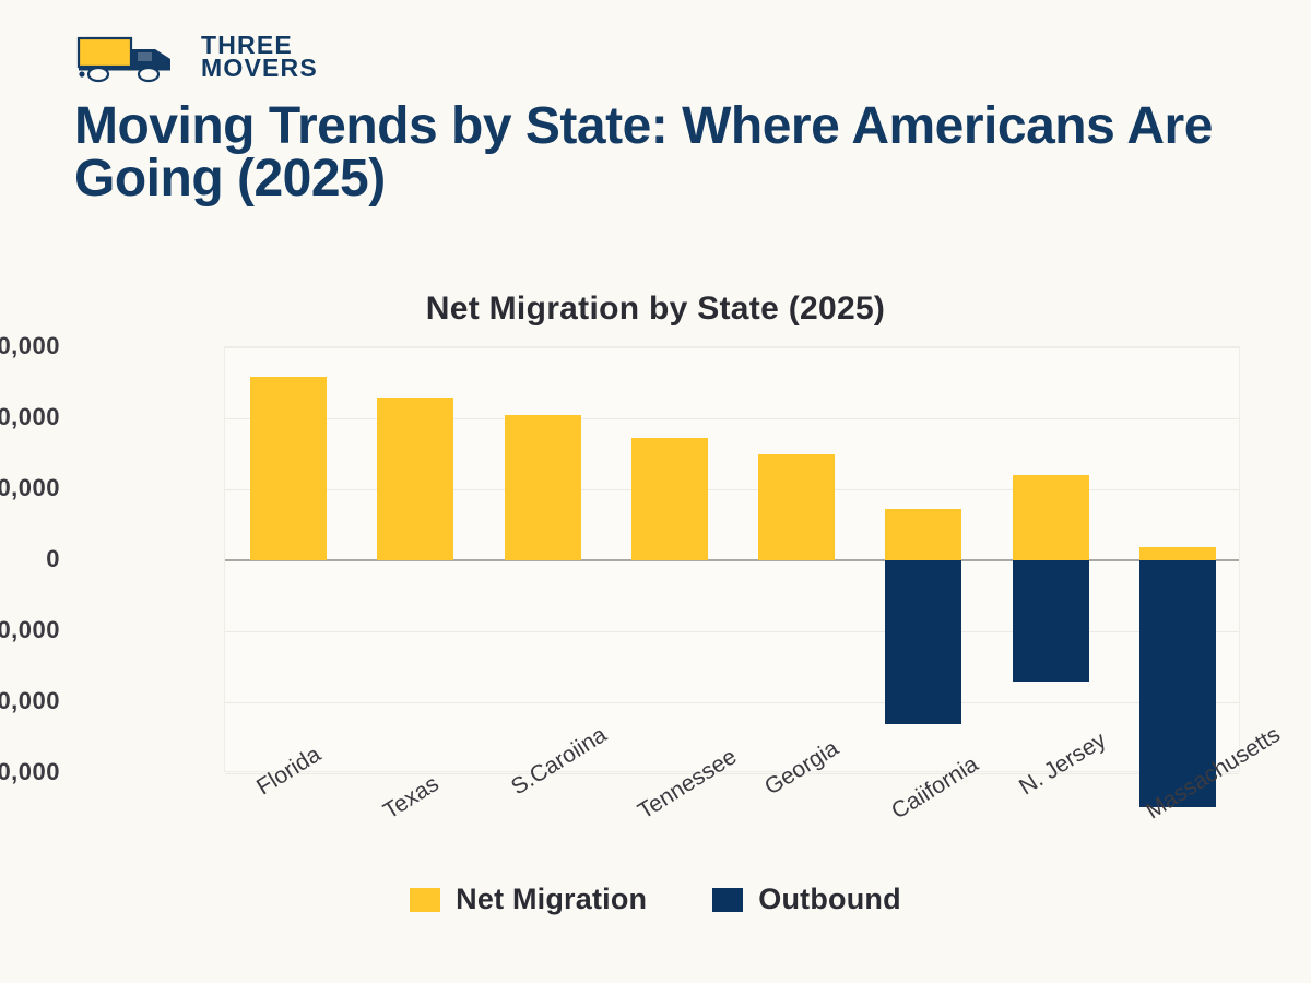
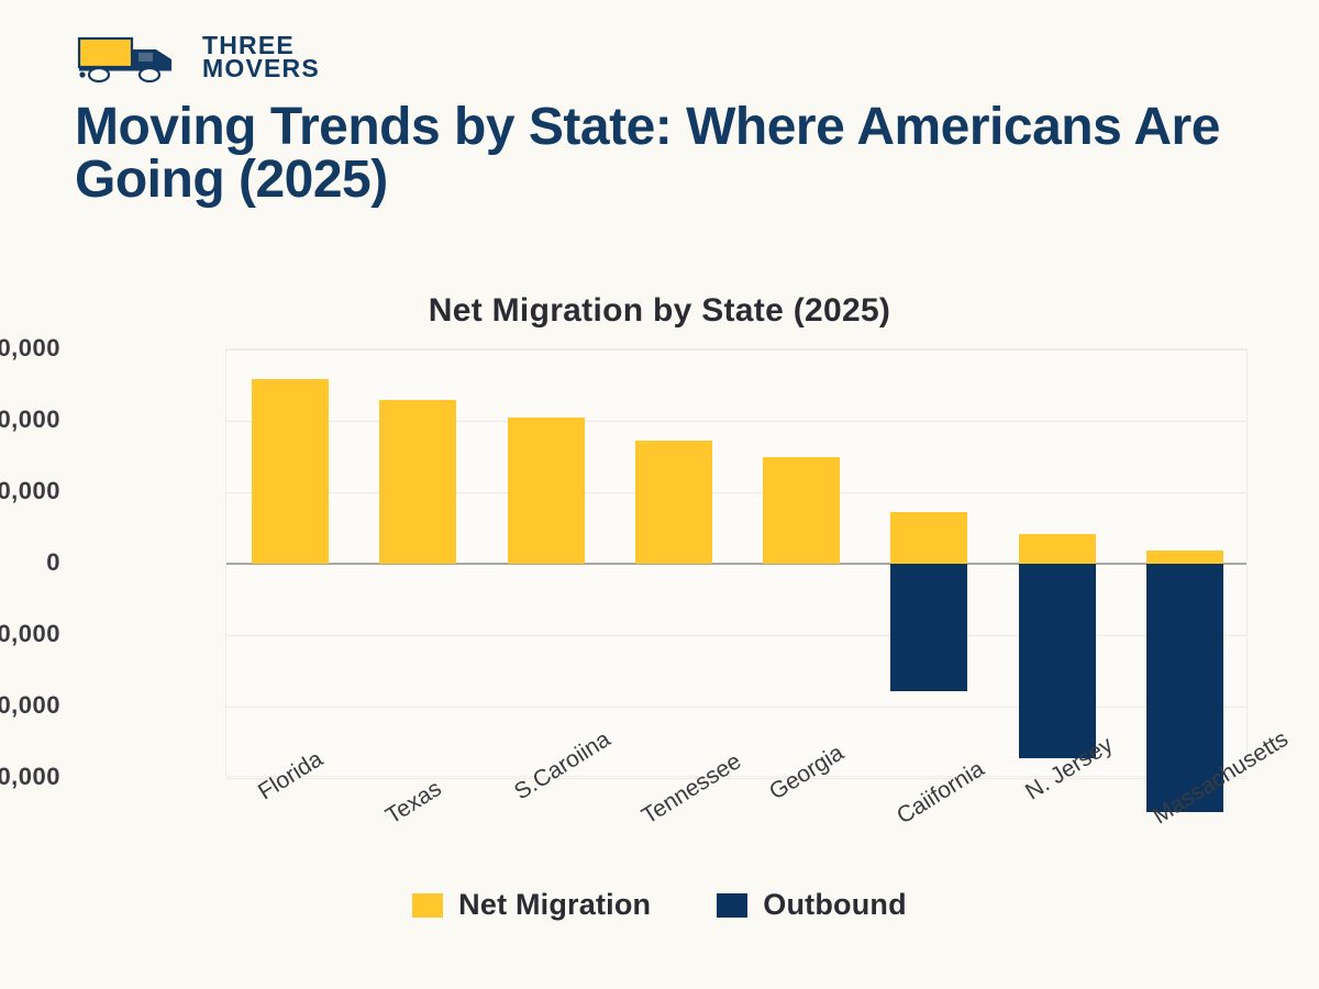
Outbound/Caiifornia: -230000 -> -180000
Net Migration/N. Jersey: 120000 -> 40000
Outbound/N. Jersey: -170000 -> -270000
